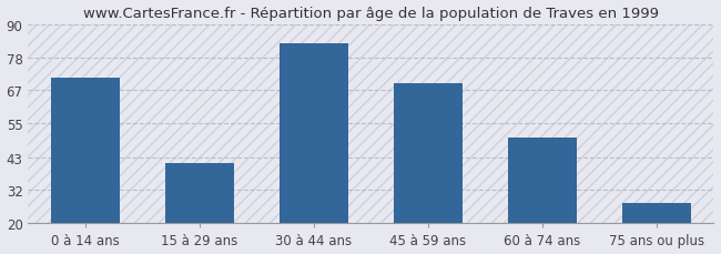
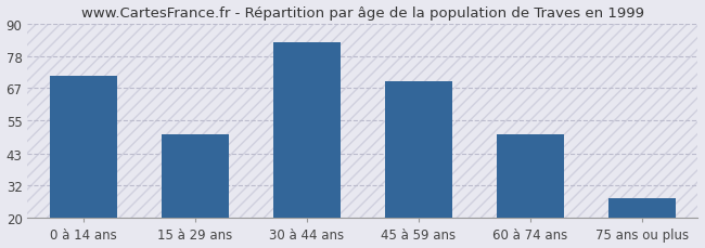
15 à 29 ans: 41 -> 50
